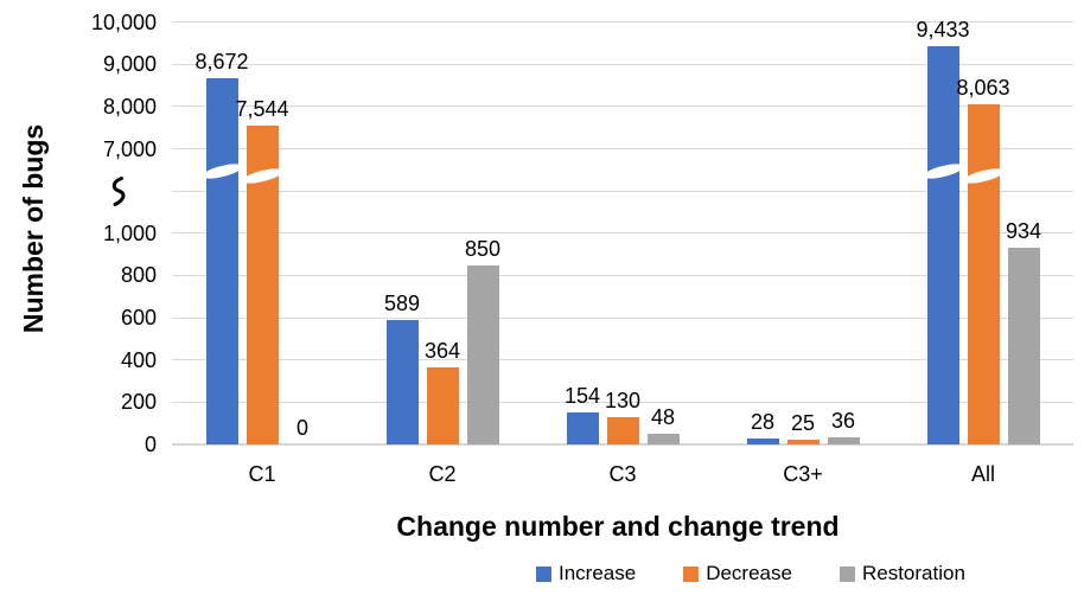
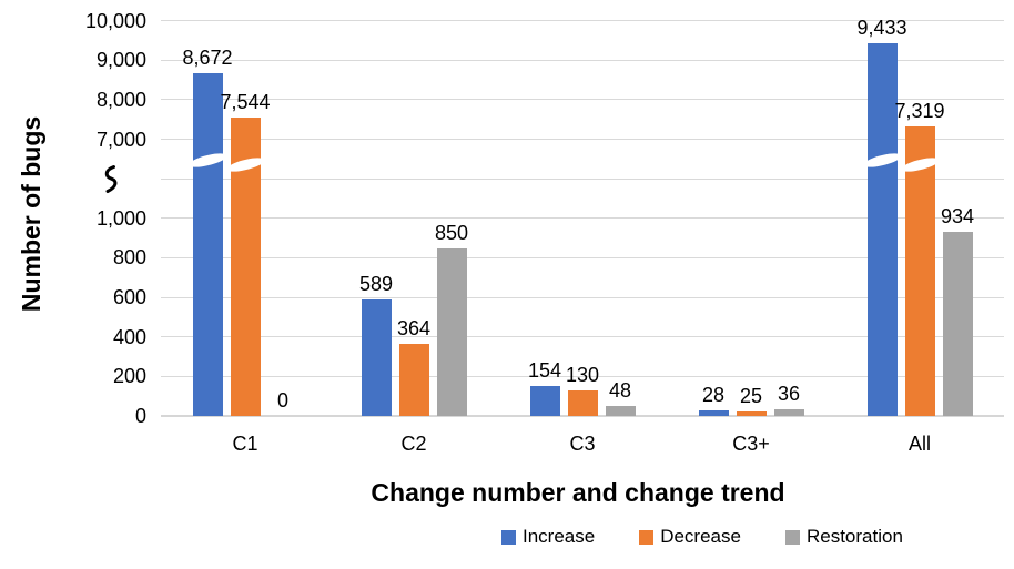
Decrease/All: 8,063 -> 7,319
